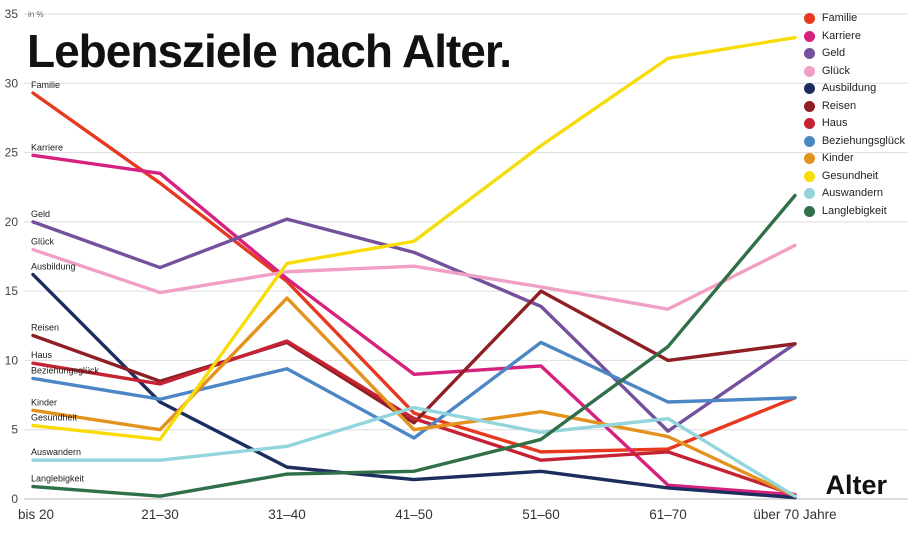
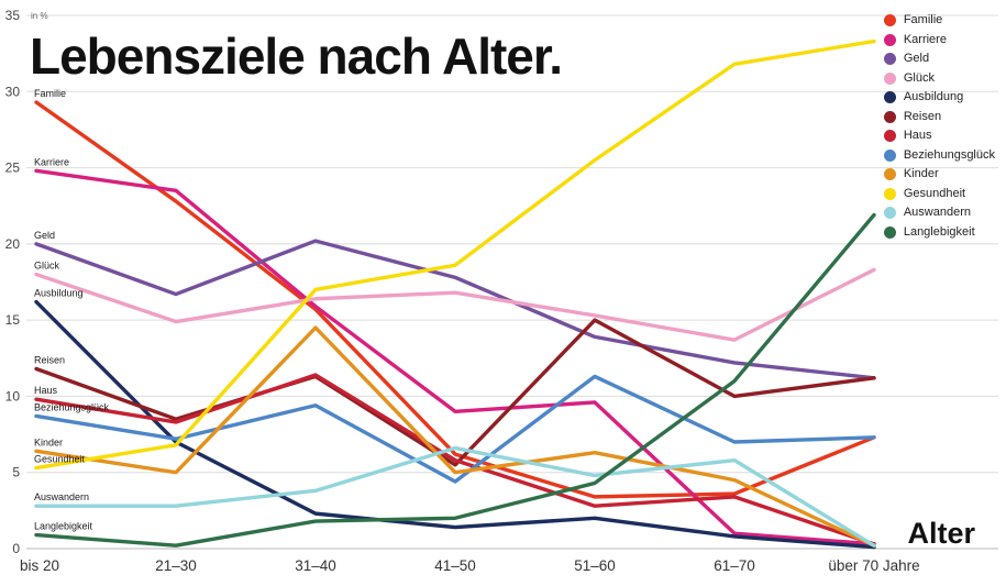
Gesundheit/21–30: 4.3 -> 6.8
Geld/61–70: 4.9 -> 12.2
